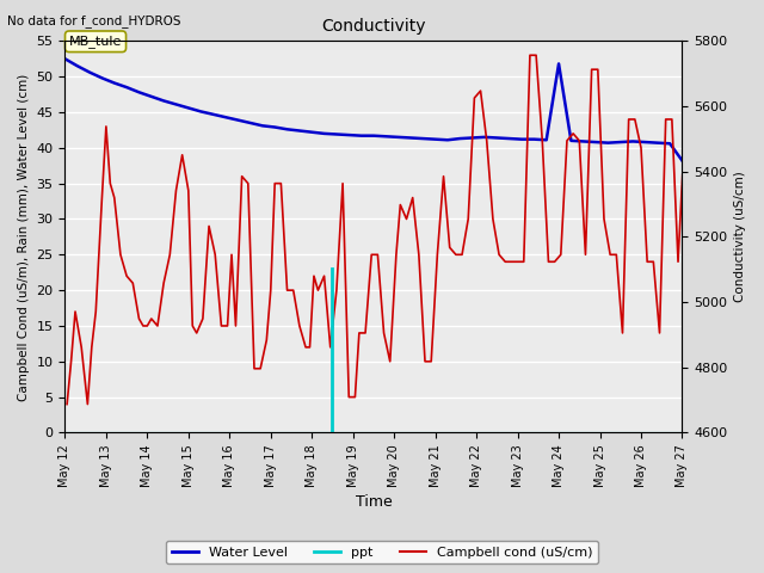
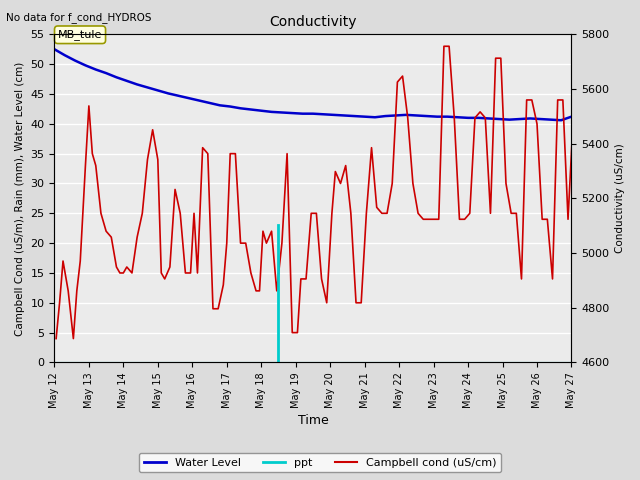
Water Level/May 24: 51.8 -> 41.0
Water Level/May 27: 38.2 -> 41.2
